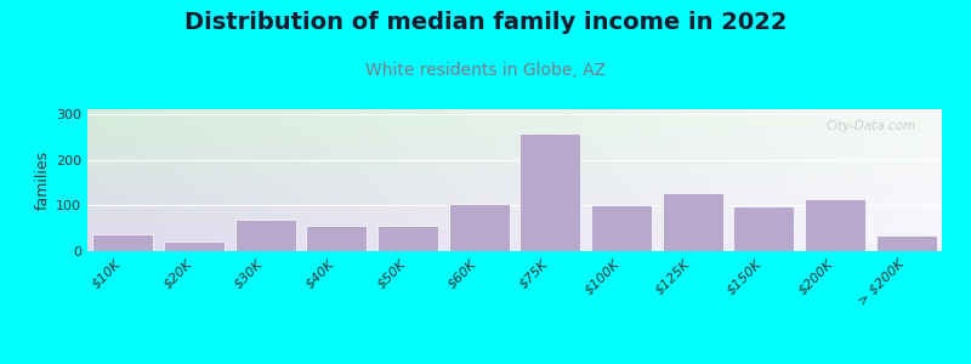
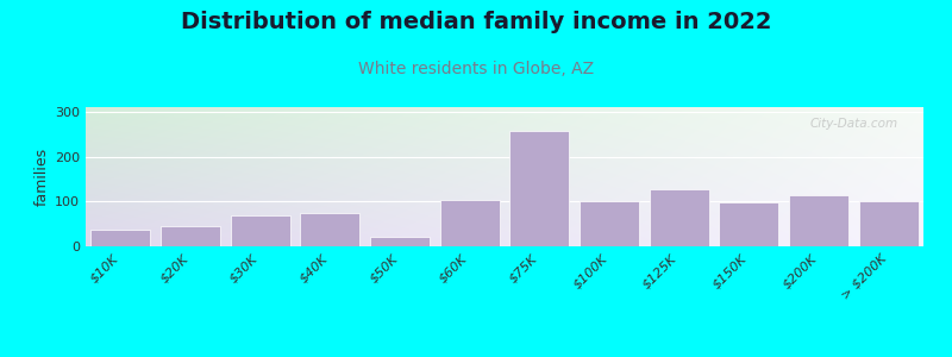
$20K: 20 -> 45
$40K: 55 -> 75
$50K: 55 -> 20
> $200K: 35 -> 100
